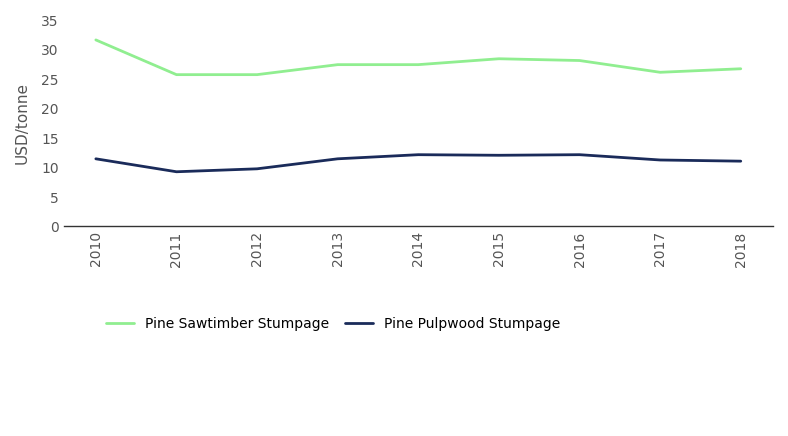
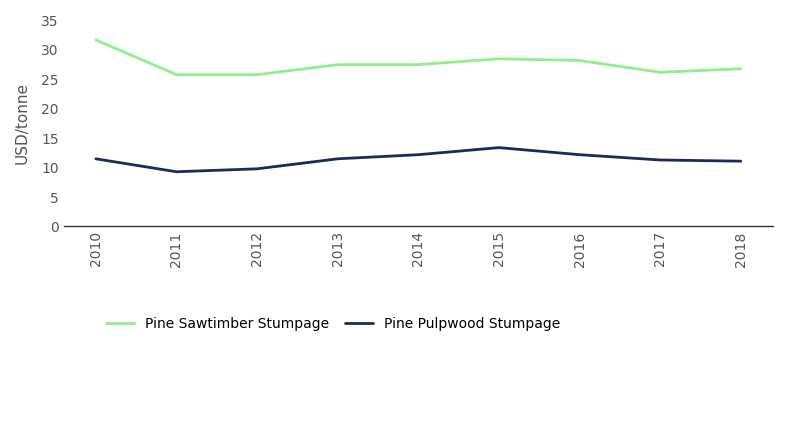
Pine Pulpwood Stumpage/2015: 12.1 -> 13.4
